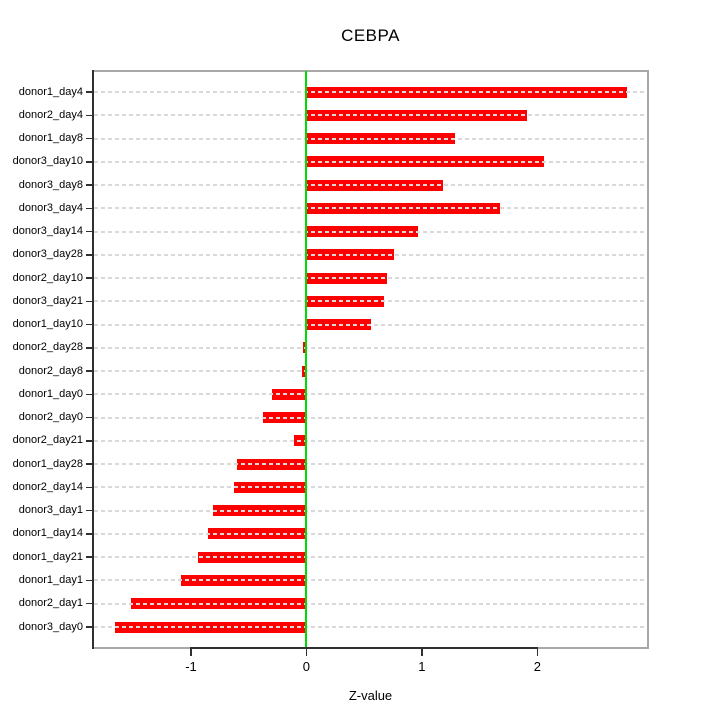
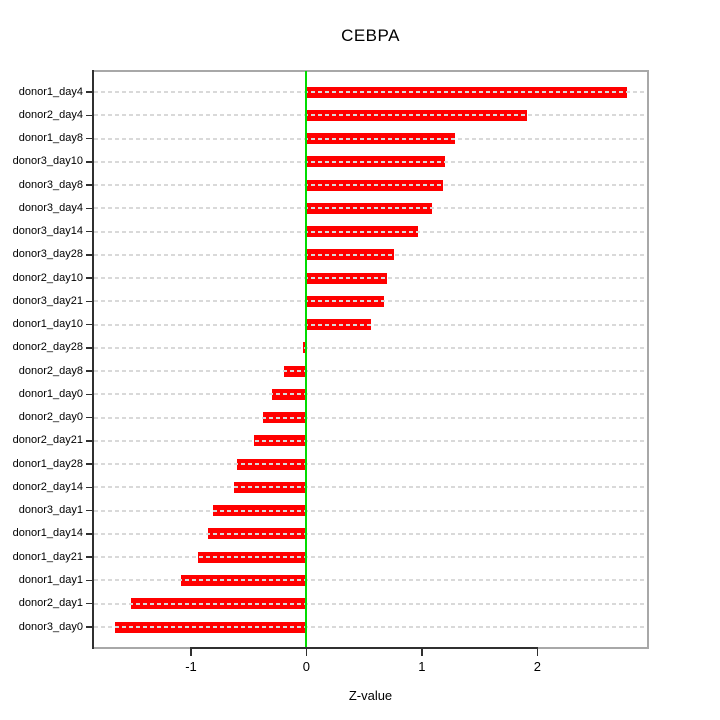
donor3_day10: 2.06 -> 1.20
donor3_day4: 1.68 -> 1.09
donor2_day8: -0.04 -> -0.19
donor2_day21: -0.11 -> -0.45
